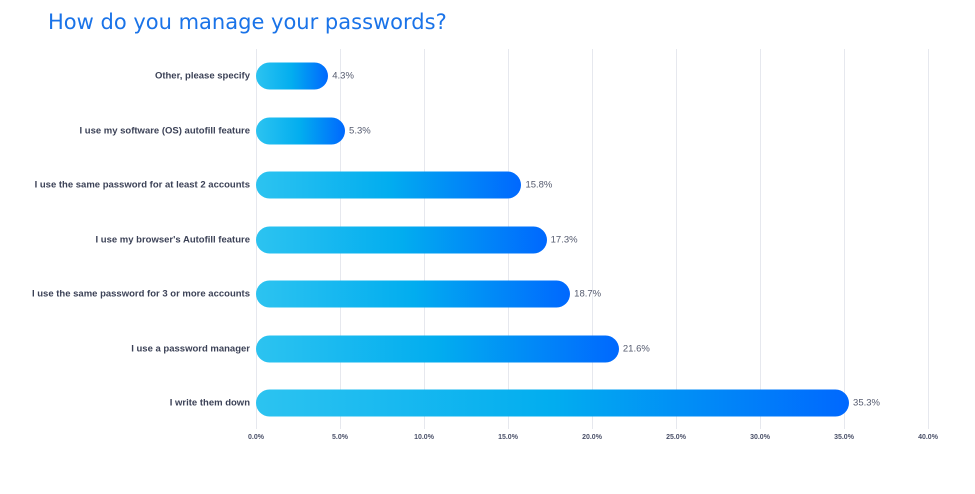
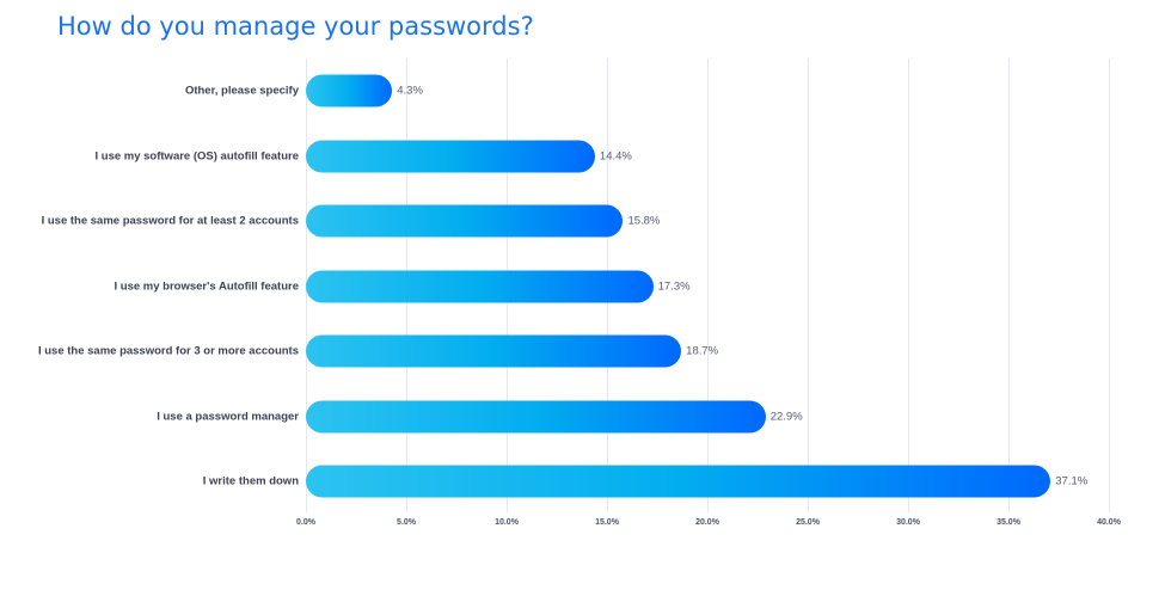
I use my software (OS) autofill feature: 5.3% -> 14.4%
I use a password manager: 21.6% -> 22.9%
I write them down: 35.3% -> 37.1%
